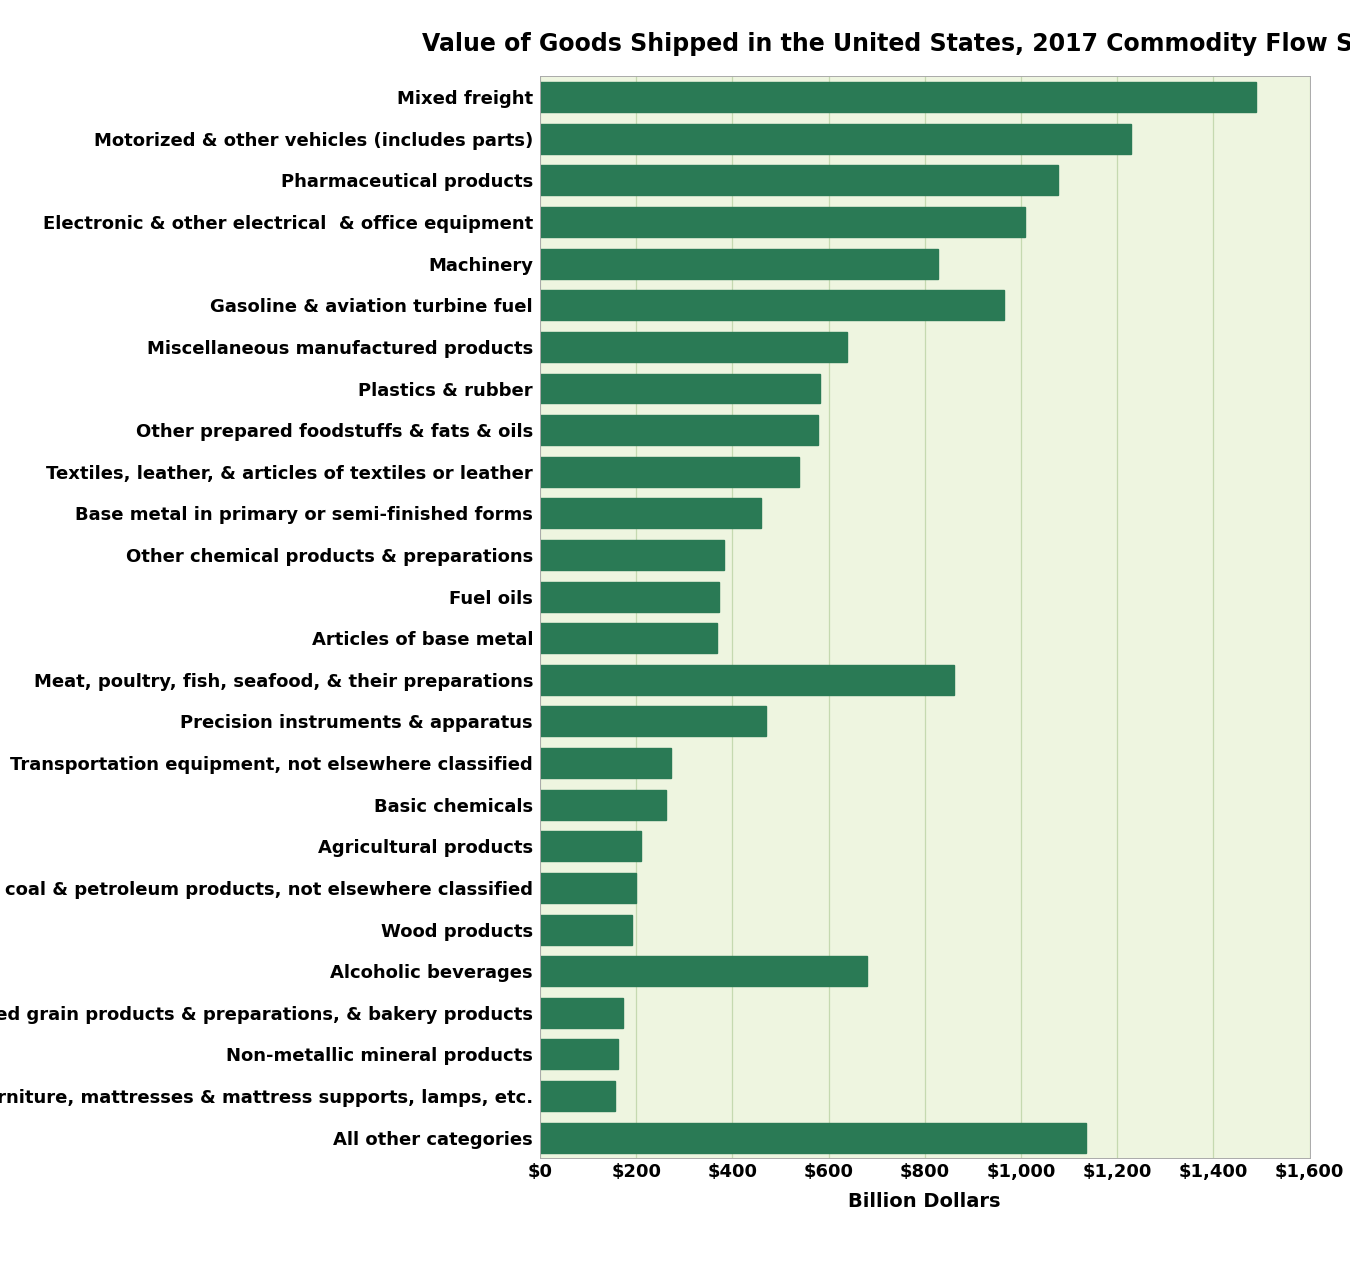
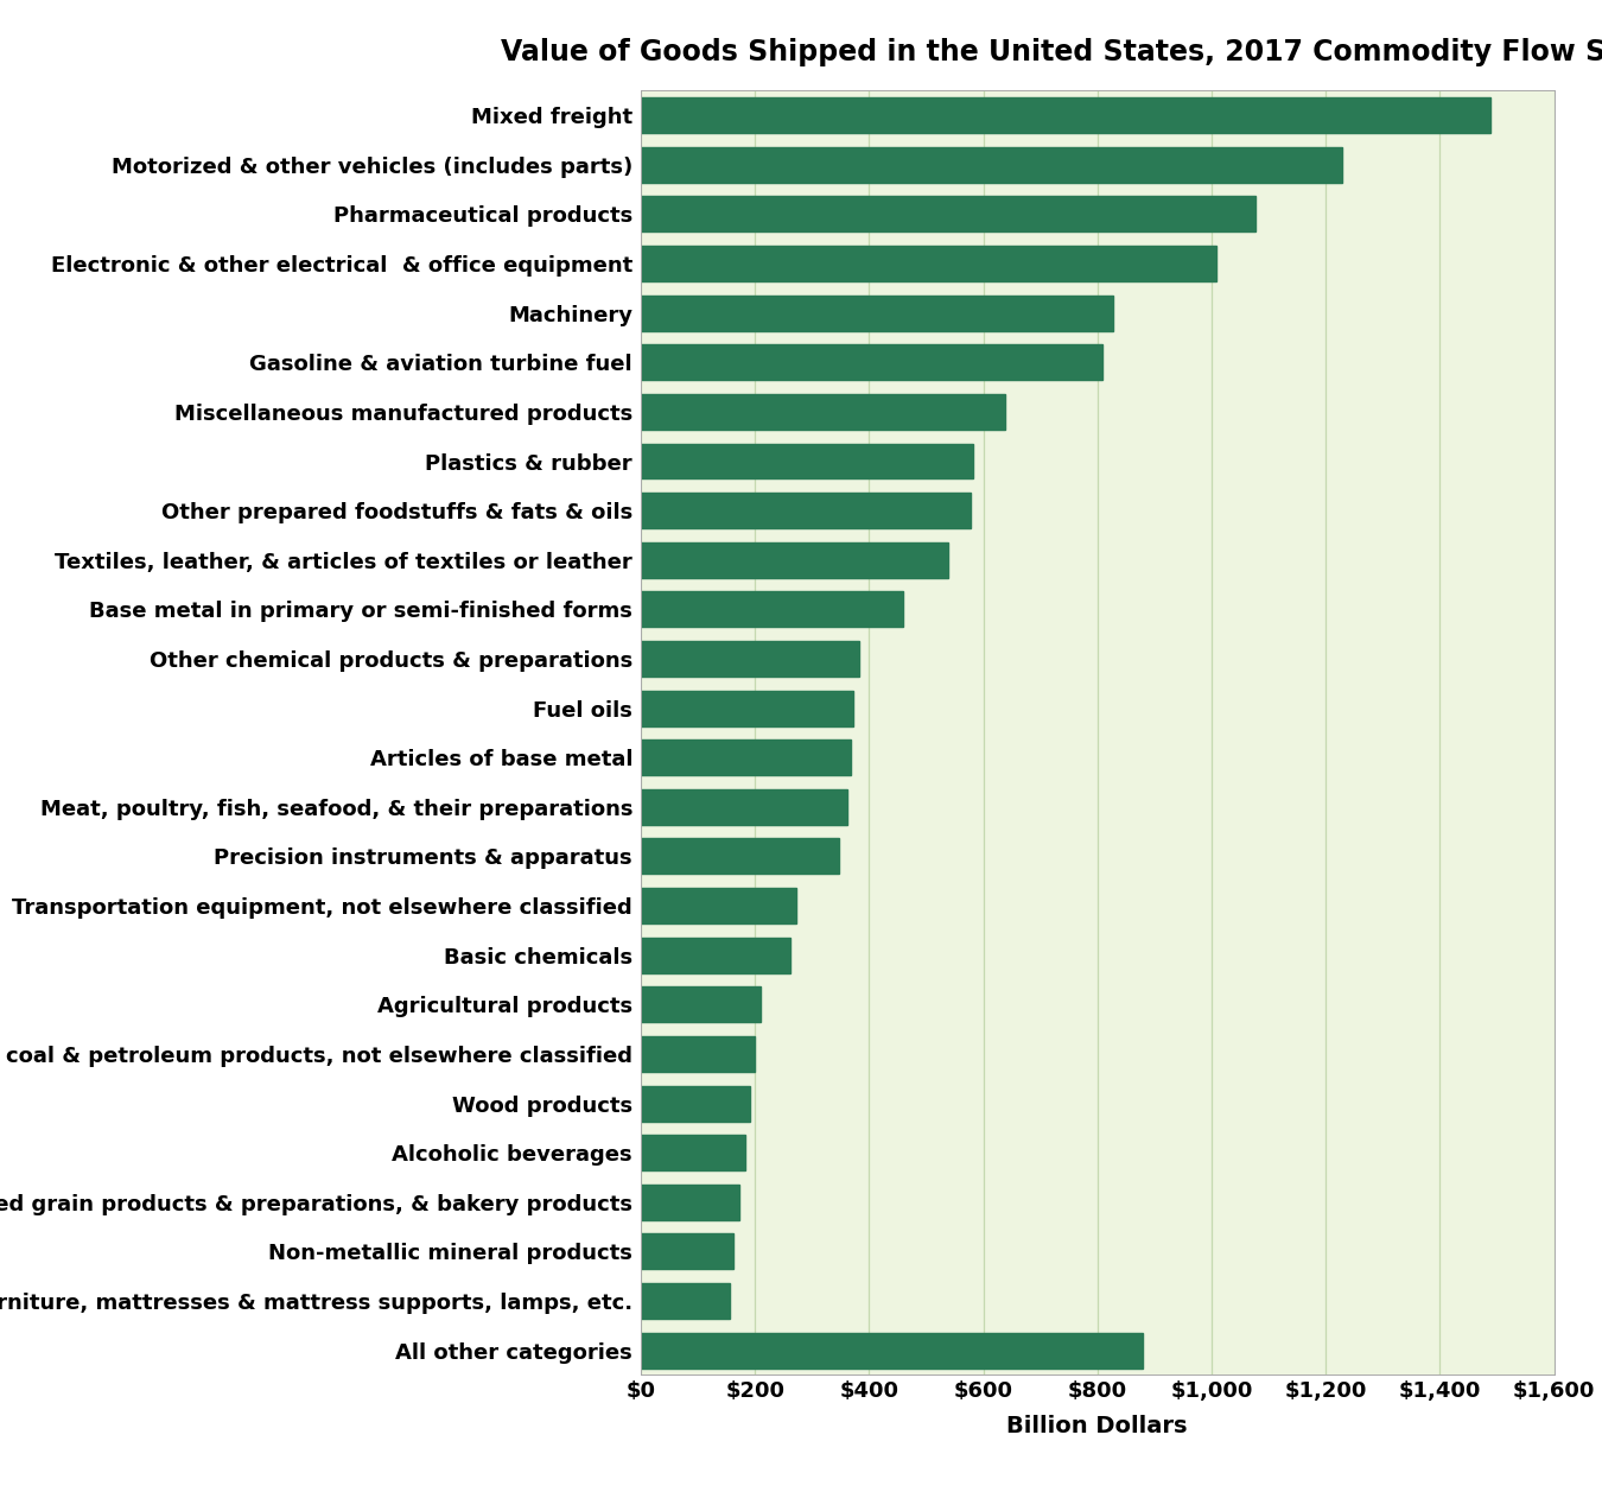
Gasoline & aviation turbine fuel: $965 -> $808
Meat, poultry, fish, seafood, & their preparations: $860 -> $362
Precision instruments & apparatus: $470 -> $348
Alcoholic beverages: $680 -> $182
All other categories: $1,135 -> $880
